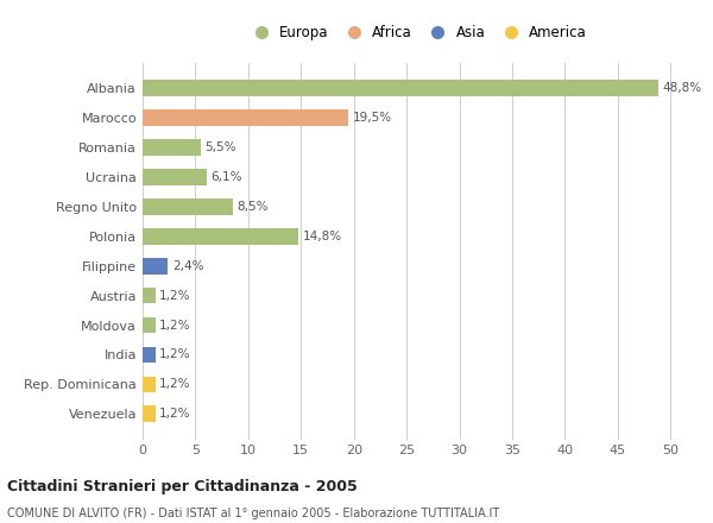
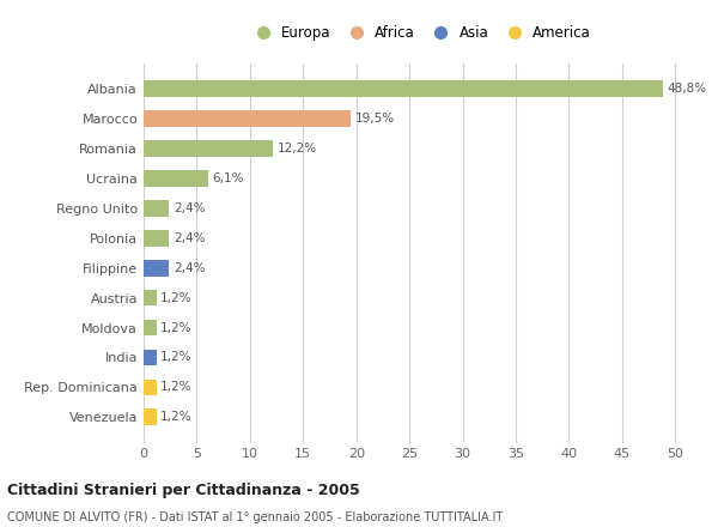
Romania: 5,5% -> 12,2%
Regno Unito: 8,5% -> 2,4%
Polonia: 14,8% -> 2,4%
